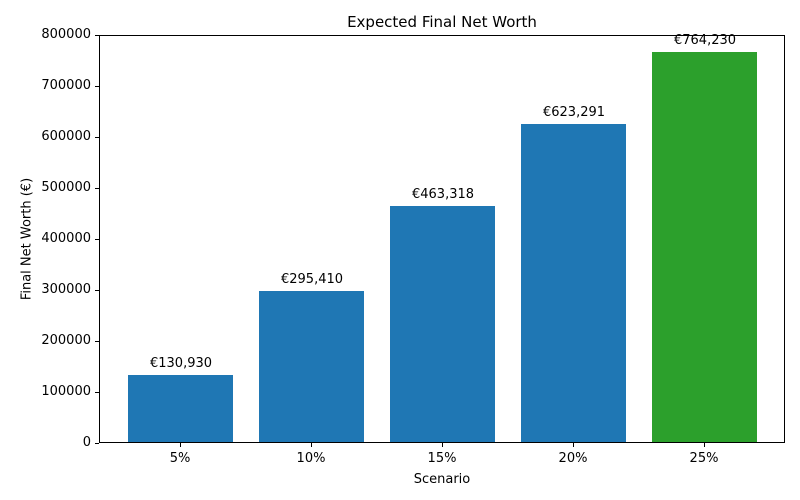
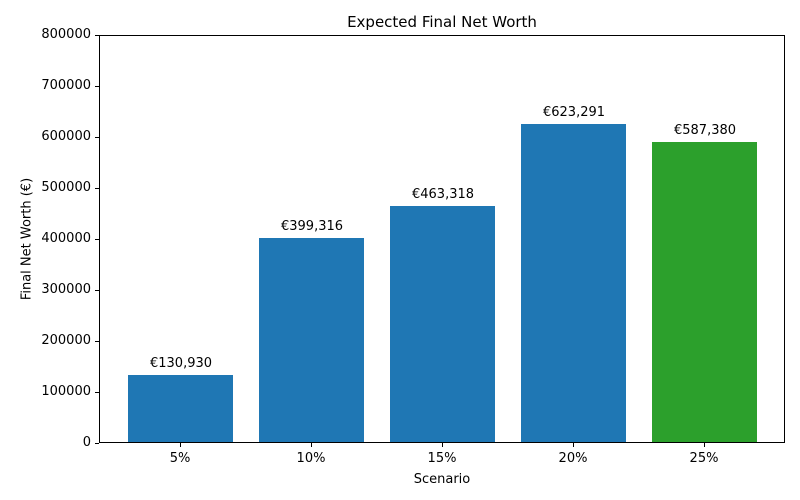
10%: €295,410 -> €399,316
25%: €764,230 -> €587,380
